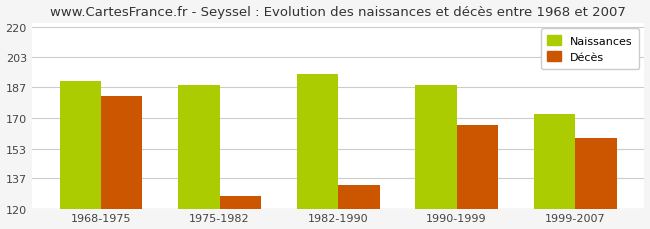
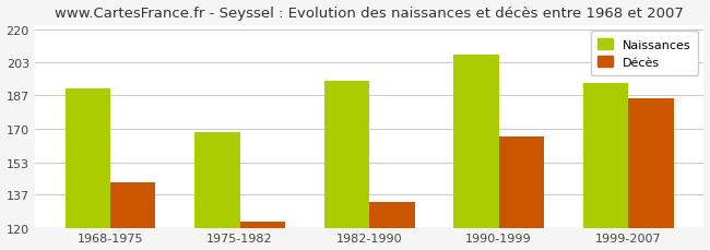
Décès/1968-1975: 182 -> 143
Naissances/1975-1982: 188 -> 168
Décès/1975-1982: 127 -> 123
Naissances/1990-1999: 188 -> 207
Naissances/1999-2007: 172 -> 193
Décès/1999-2007: 159 -> 185
